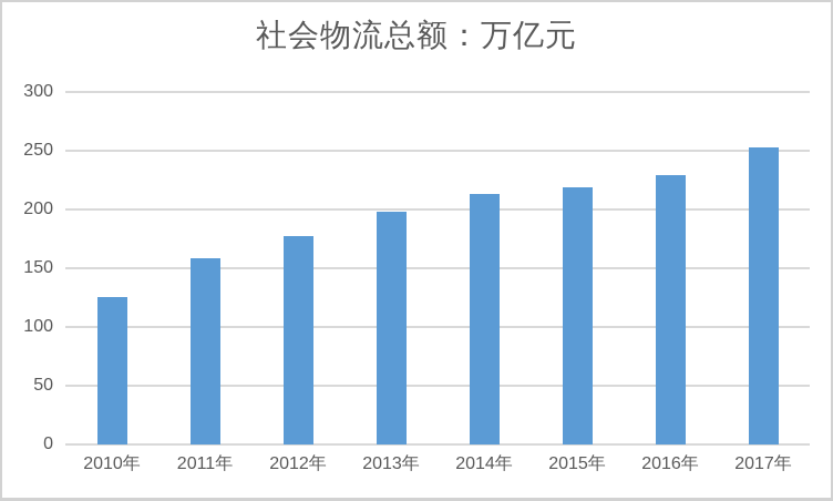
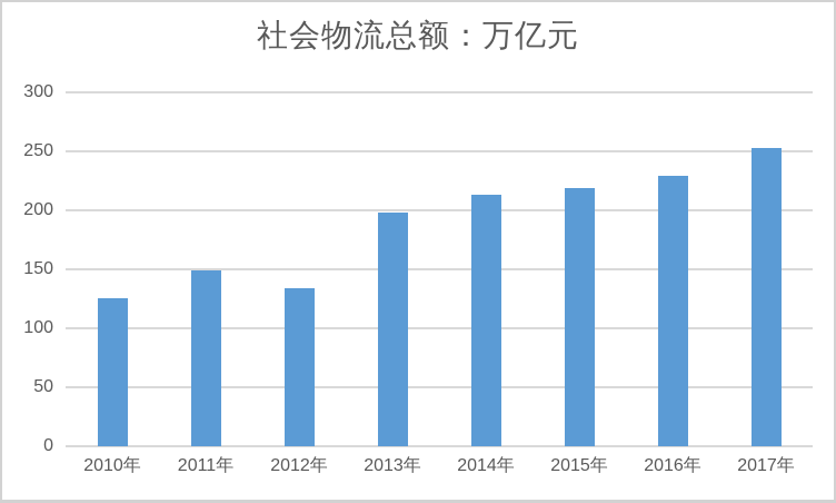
2011年: 158 -> 149
2012年: 177 -> 134
